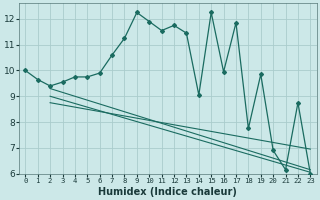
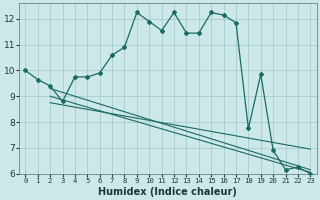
3: 9.55 -> 8.80
8: 11.25 -> 10.90
12: 11.75 -> 12.25
14: 9.05 -> 11.45
16: 9.95 -> 12.15
22: 8.75 -> 6.25
